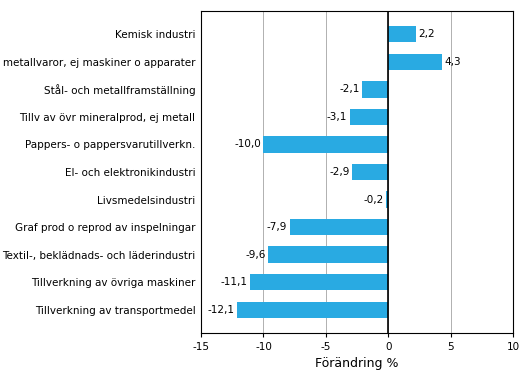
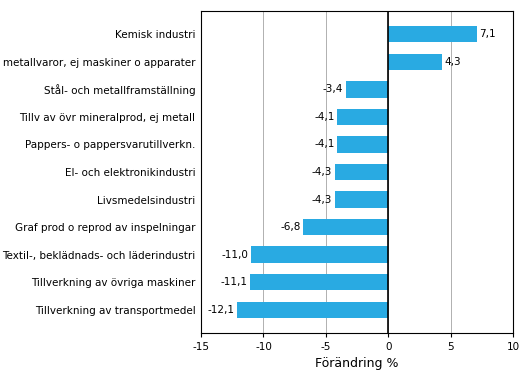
Kemisk industri: 2,2 -> 7,1
Stål- och metallframställning: -2,1 -> -3,4
Tillv av övr mineralprod, ej metall: -3,1 -> -4,1
Pappers- o pappersvarutillverkn.: -10,0 -> -4,1
El- och elektronikindustri: -2,9 -> -4,3
Livsmedelsindustri: -0,2 -> -4,3
Graf prod o reprod av inspelningar: -7,9 -> -6,8
Textil-, beklädnads- och läderindustri: -9,6 -> -11,0
